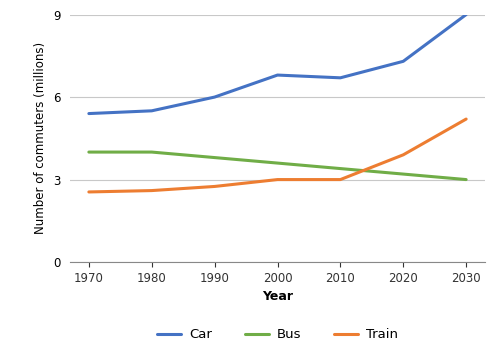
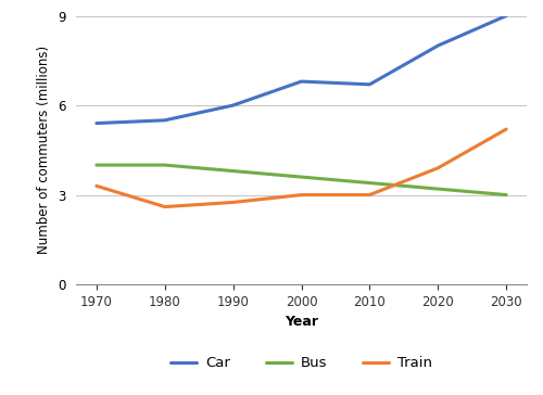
Train/1970: 2.55 -> 3.30
Car/2020: 7.3 -> 8.0
